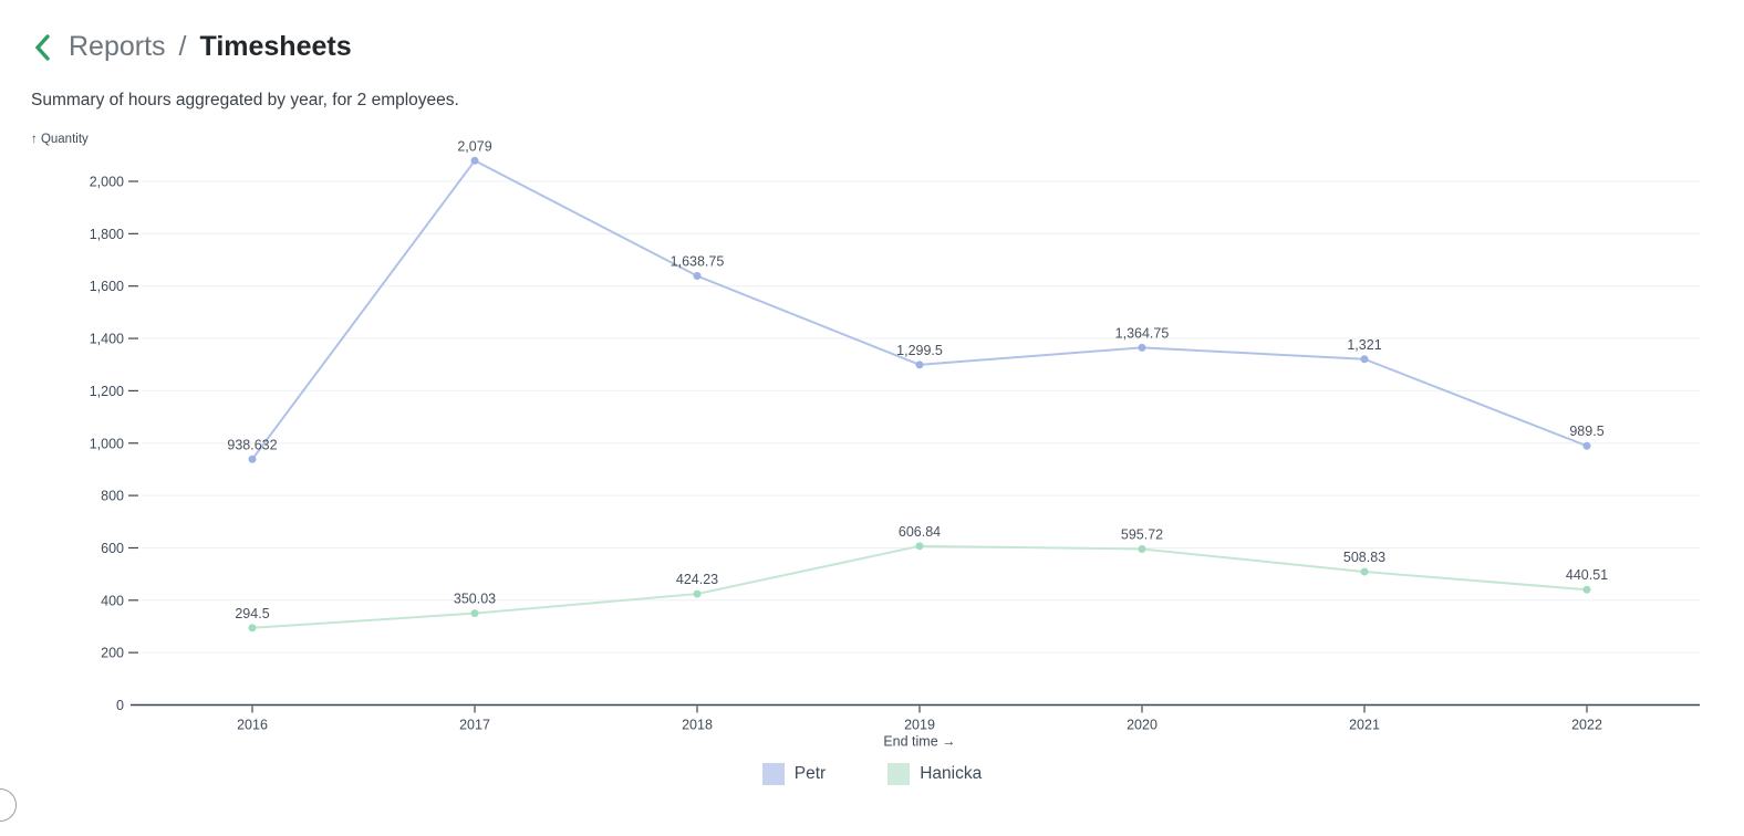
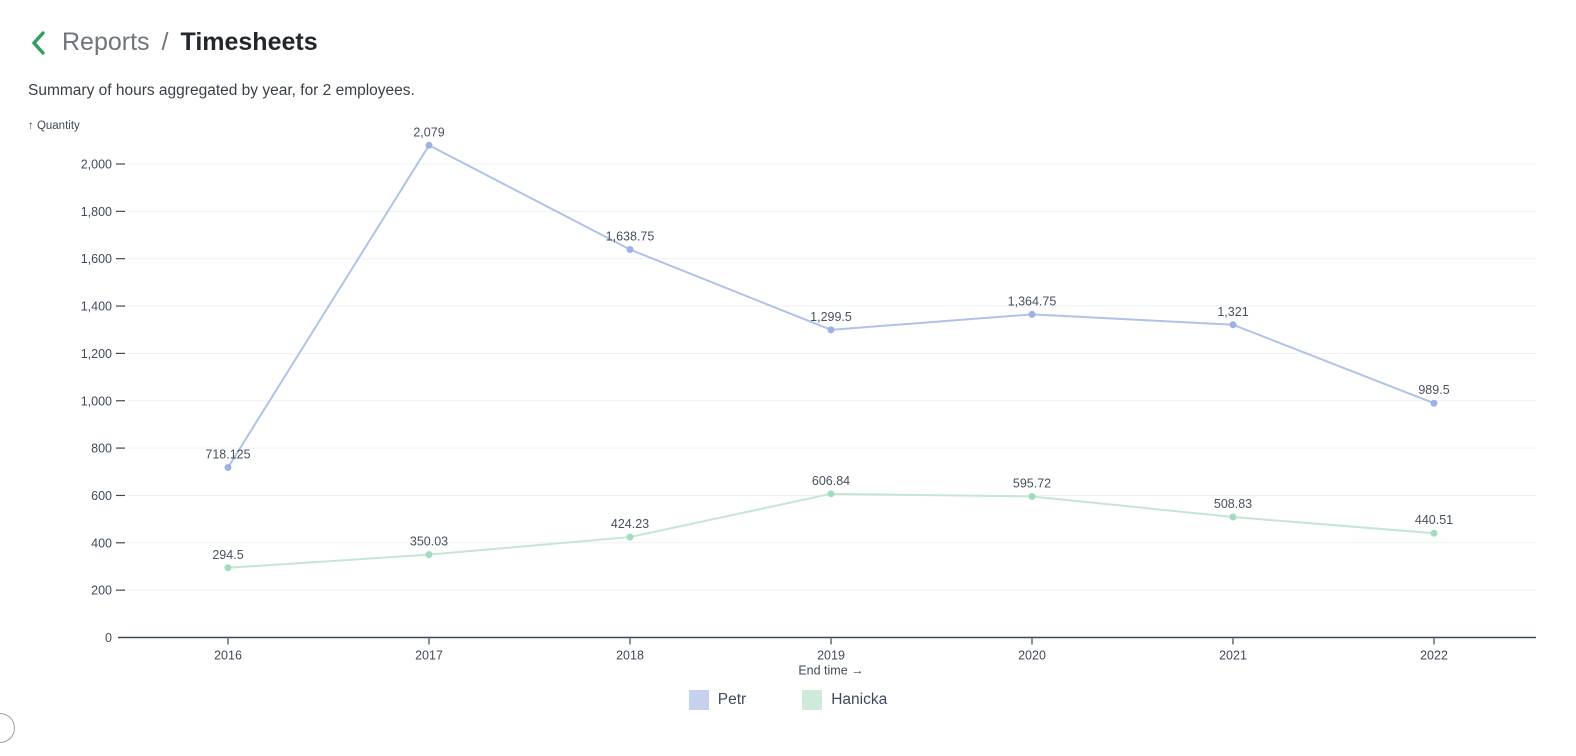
Petr/2016: 938.632 -> 718.125
